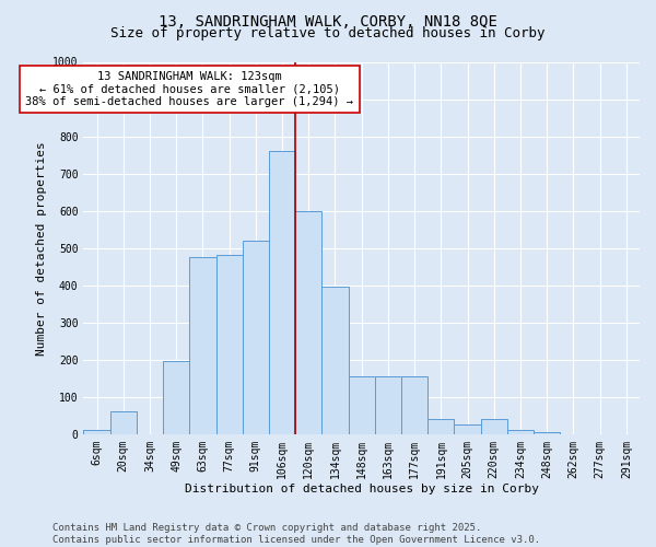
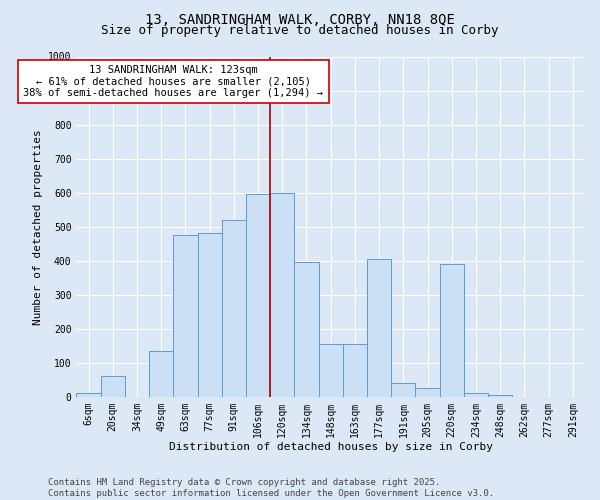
49sqm: 195 -> 135
106sqm: 760 -> 595
177sqm: 155 -> 405
220sqm: 40 -> 390
